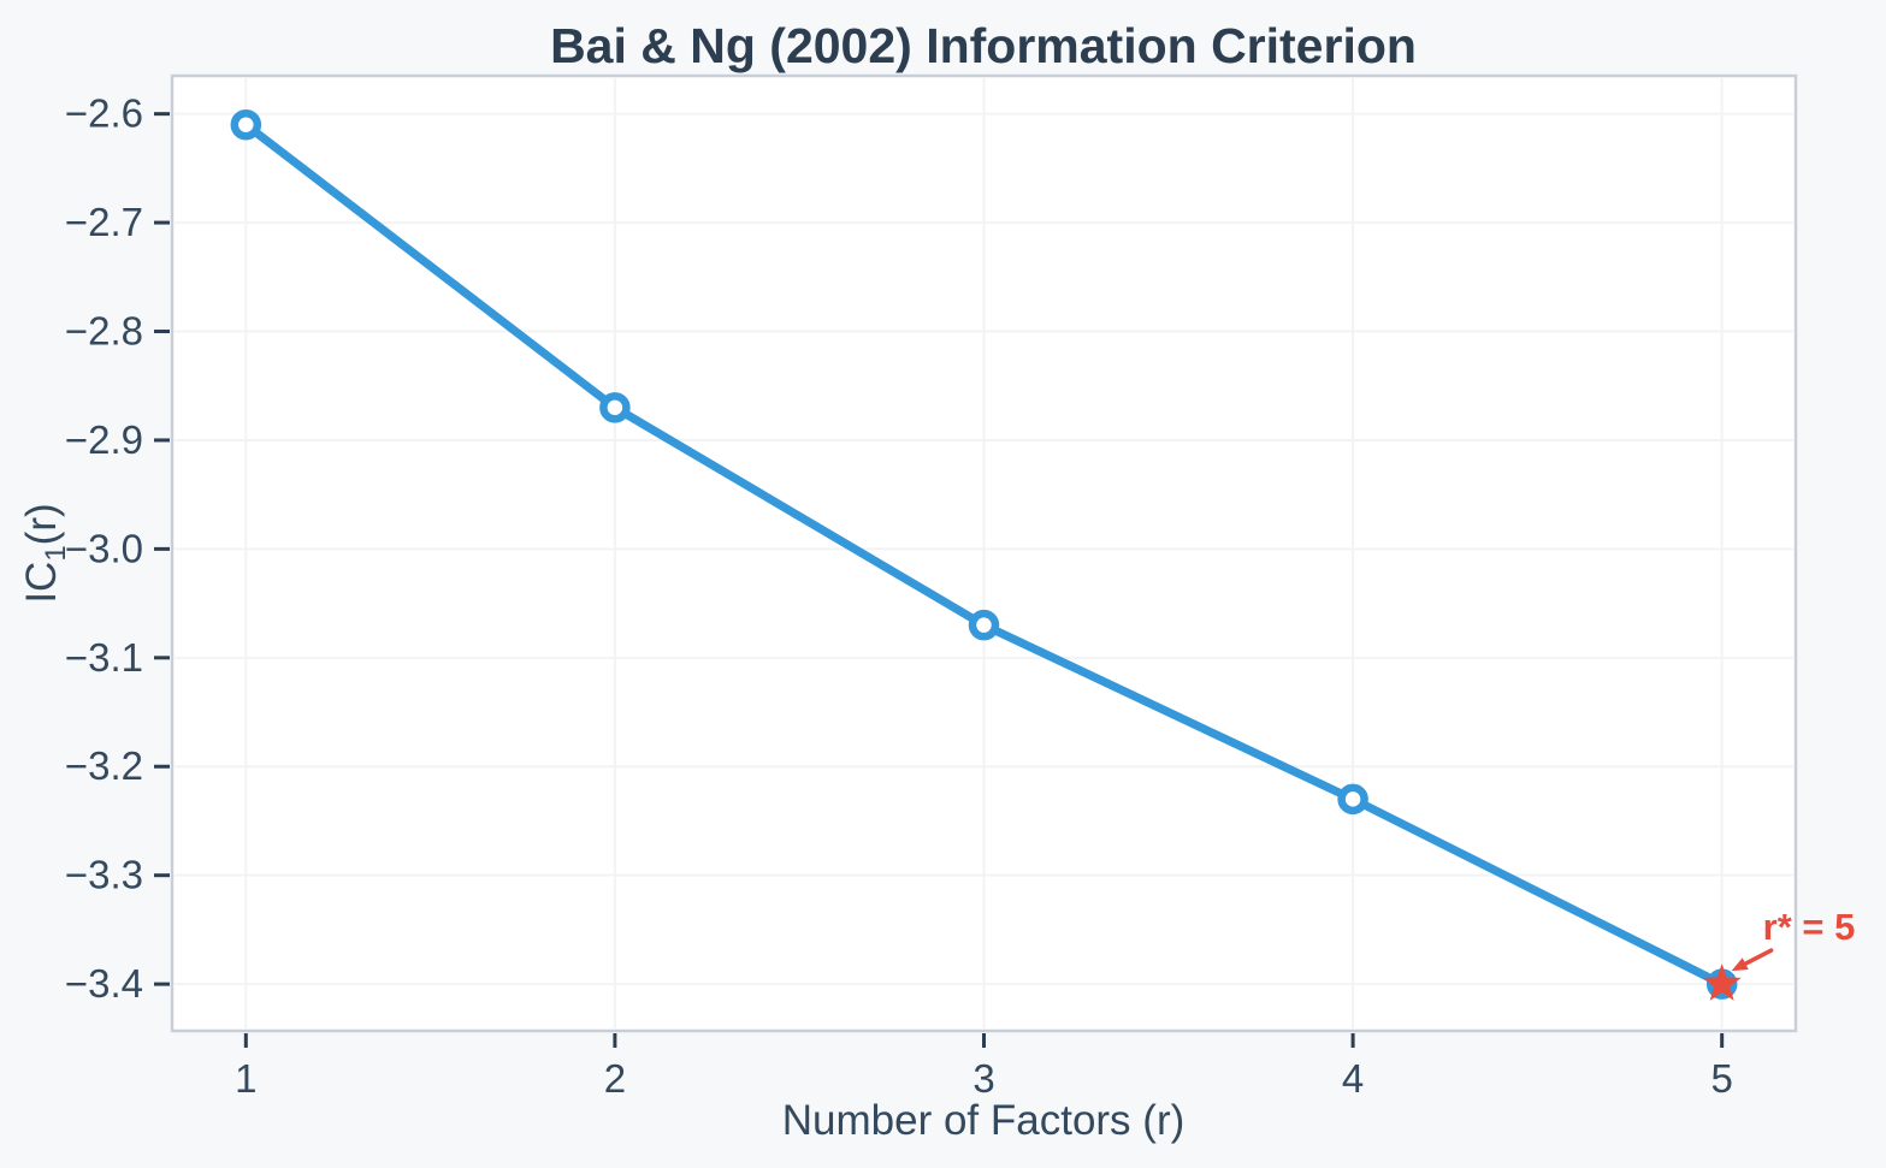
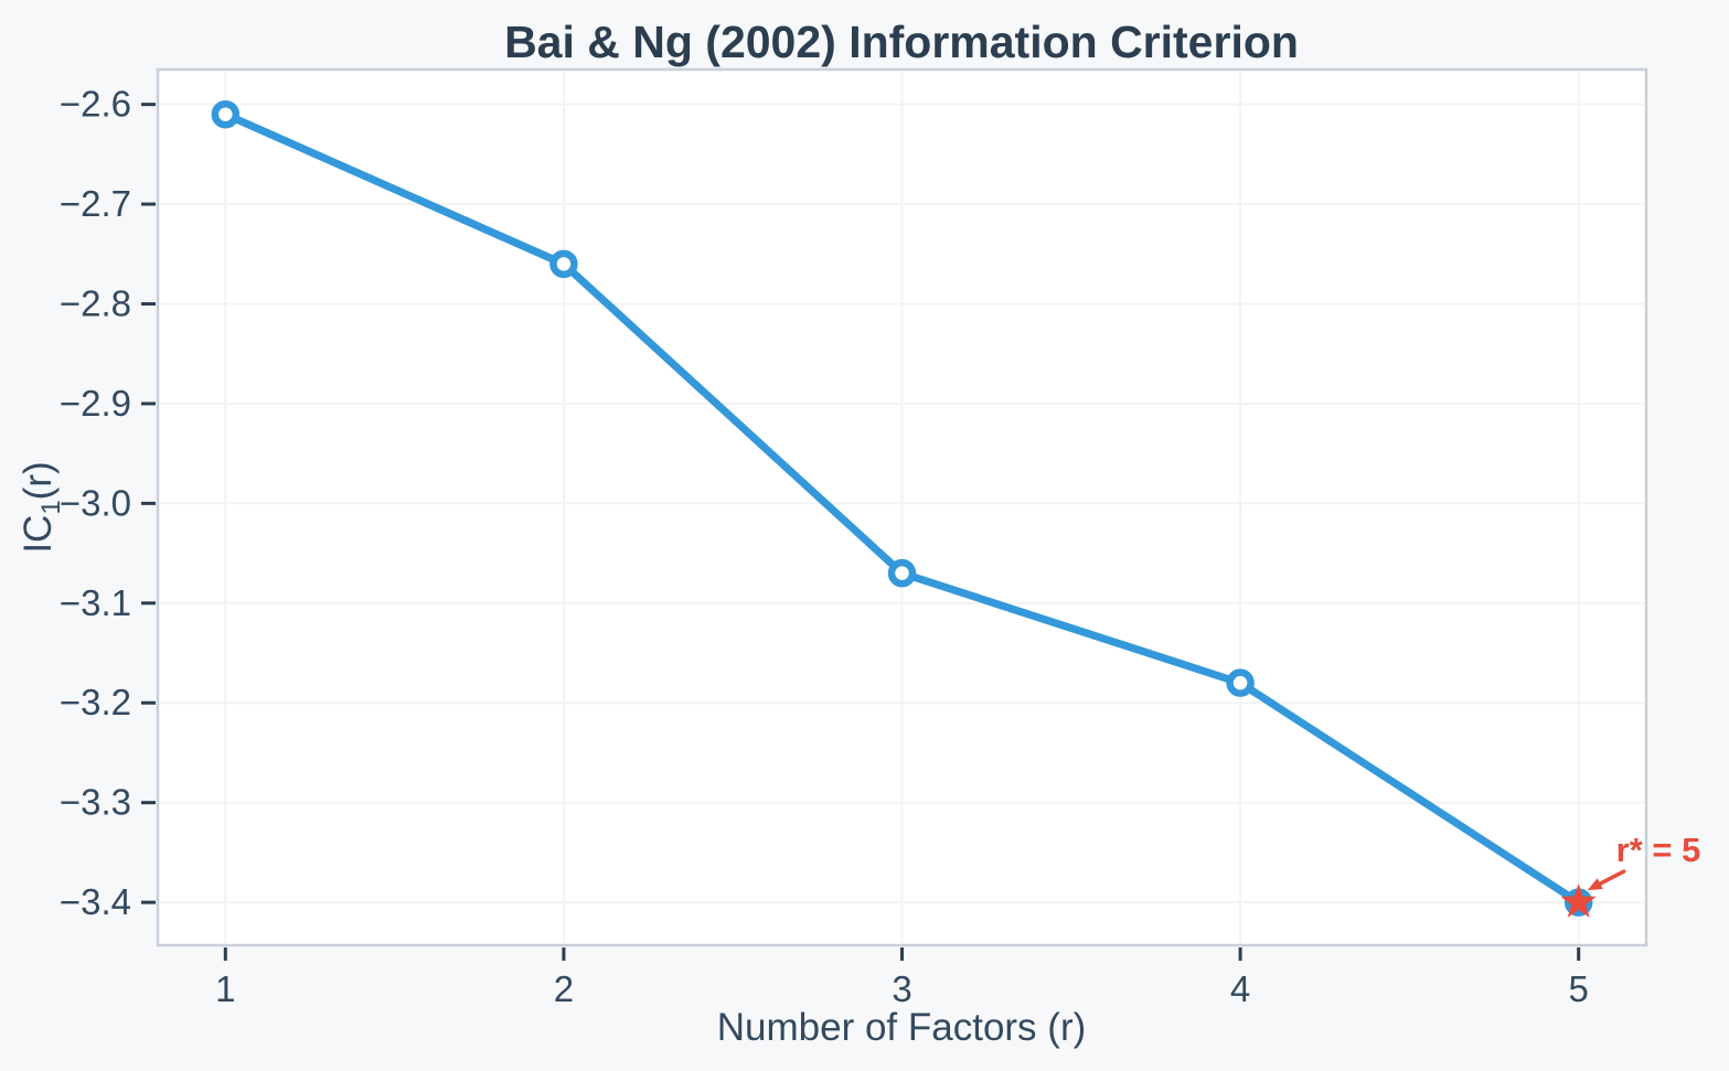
2: -2.87 -> -2.76
4: -3.23 -> -3.18
